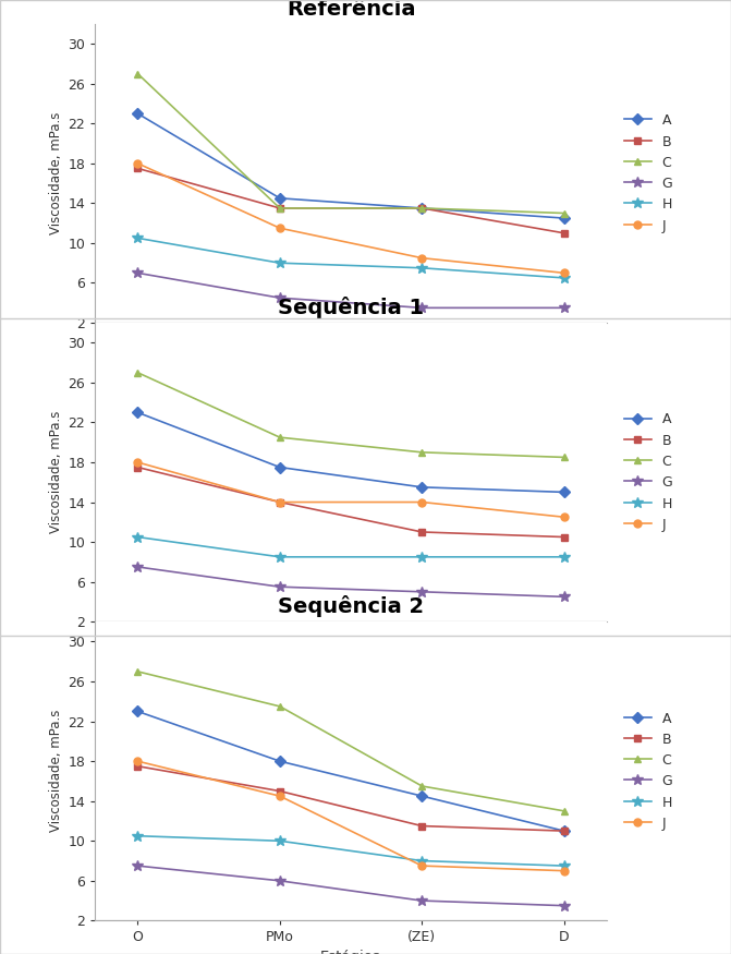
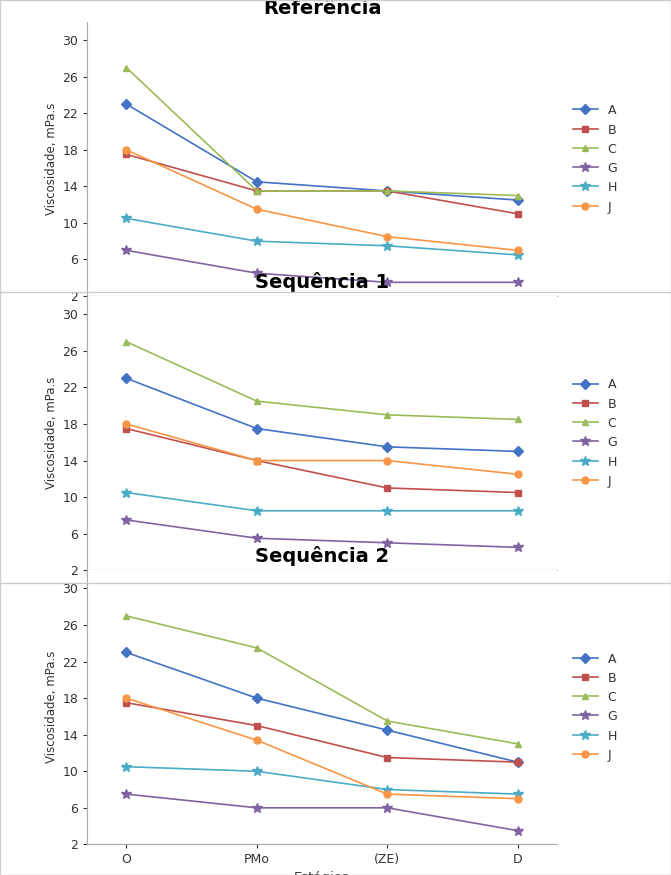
Sequência 2/J/PMo: 14.5 -> 13.4
Sequência 2/G/(ZE): 4.0 -> 6.0
